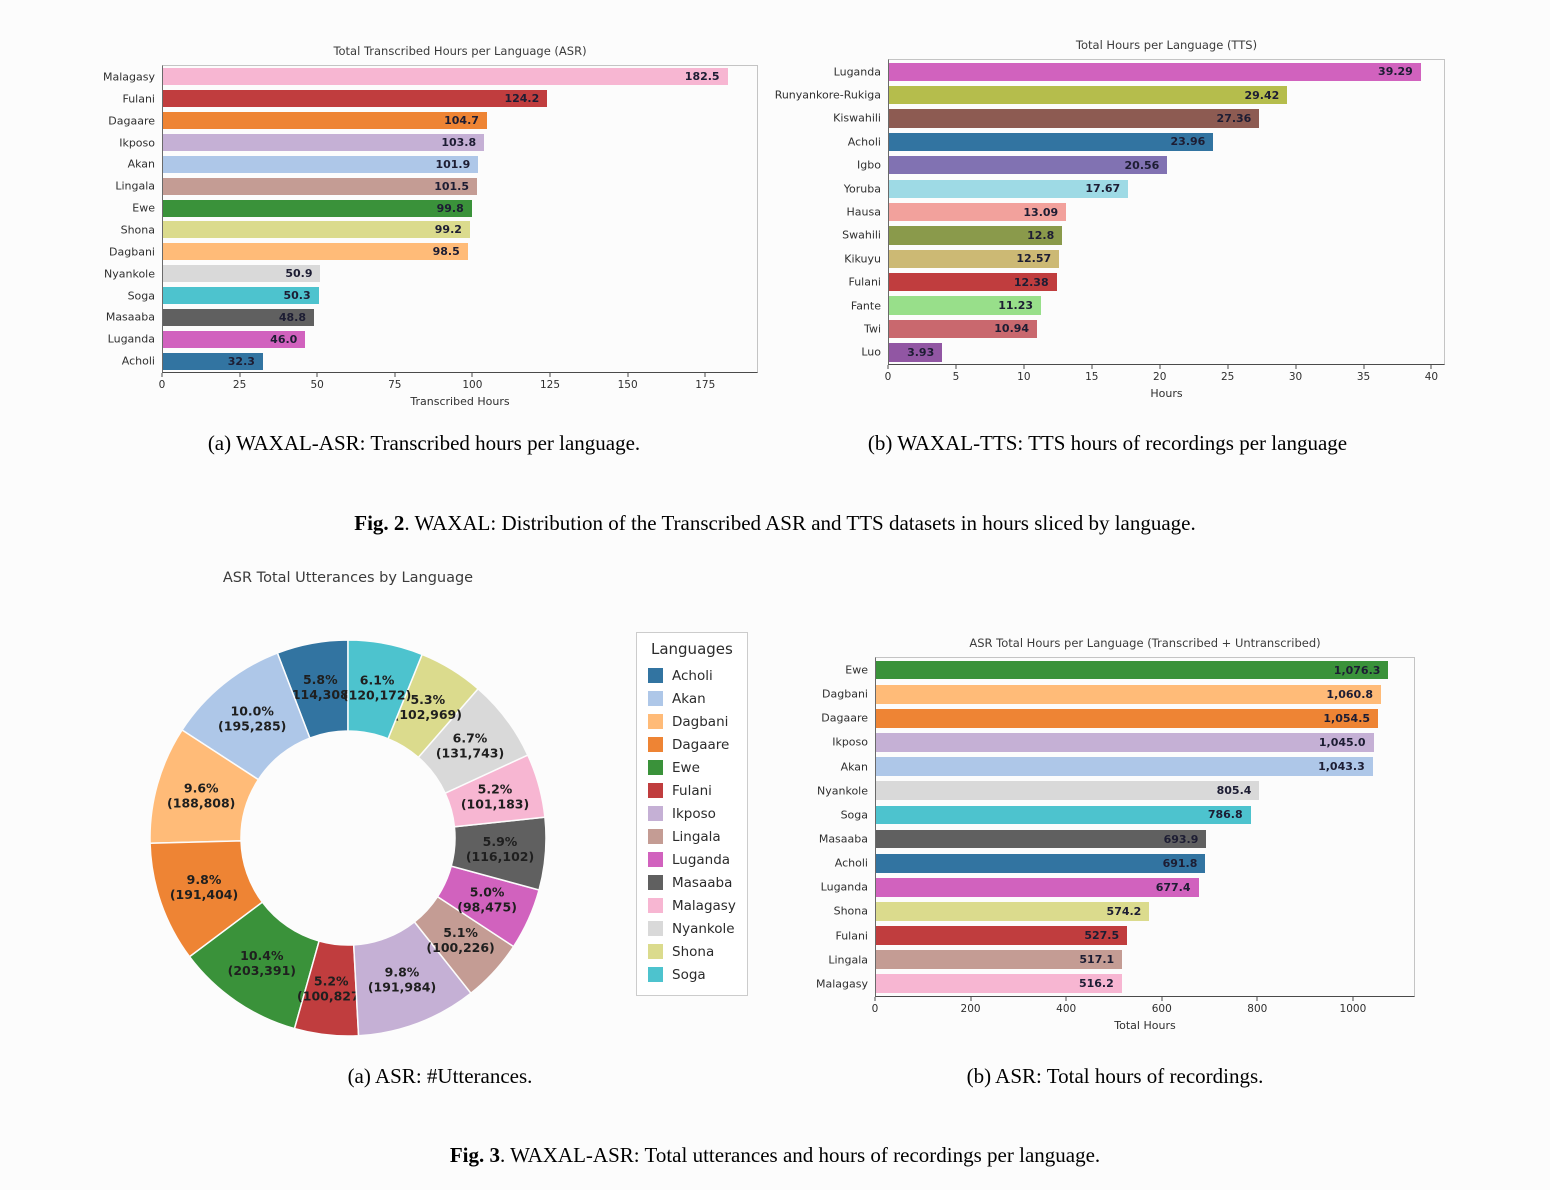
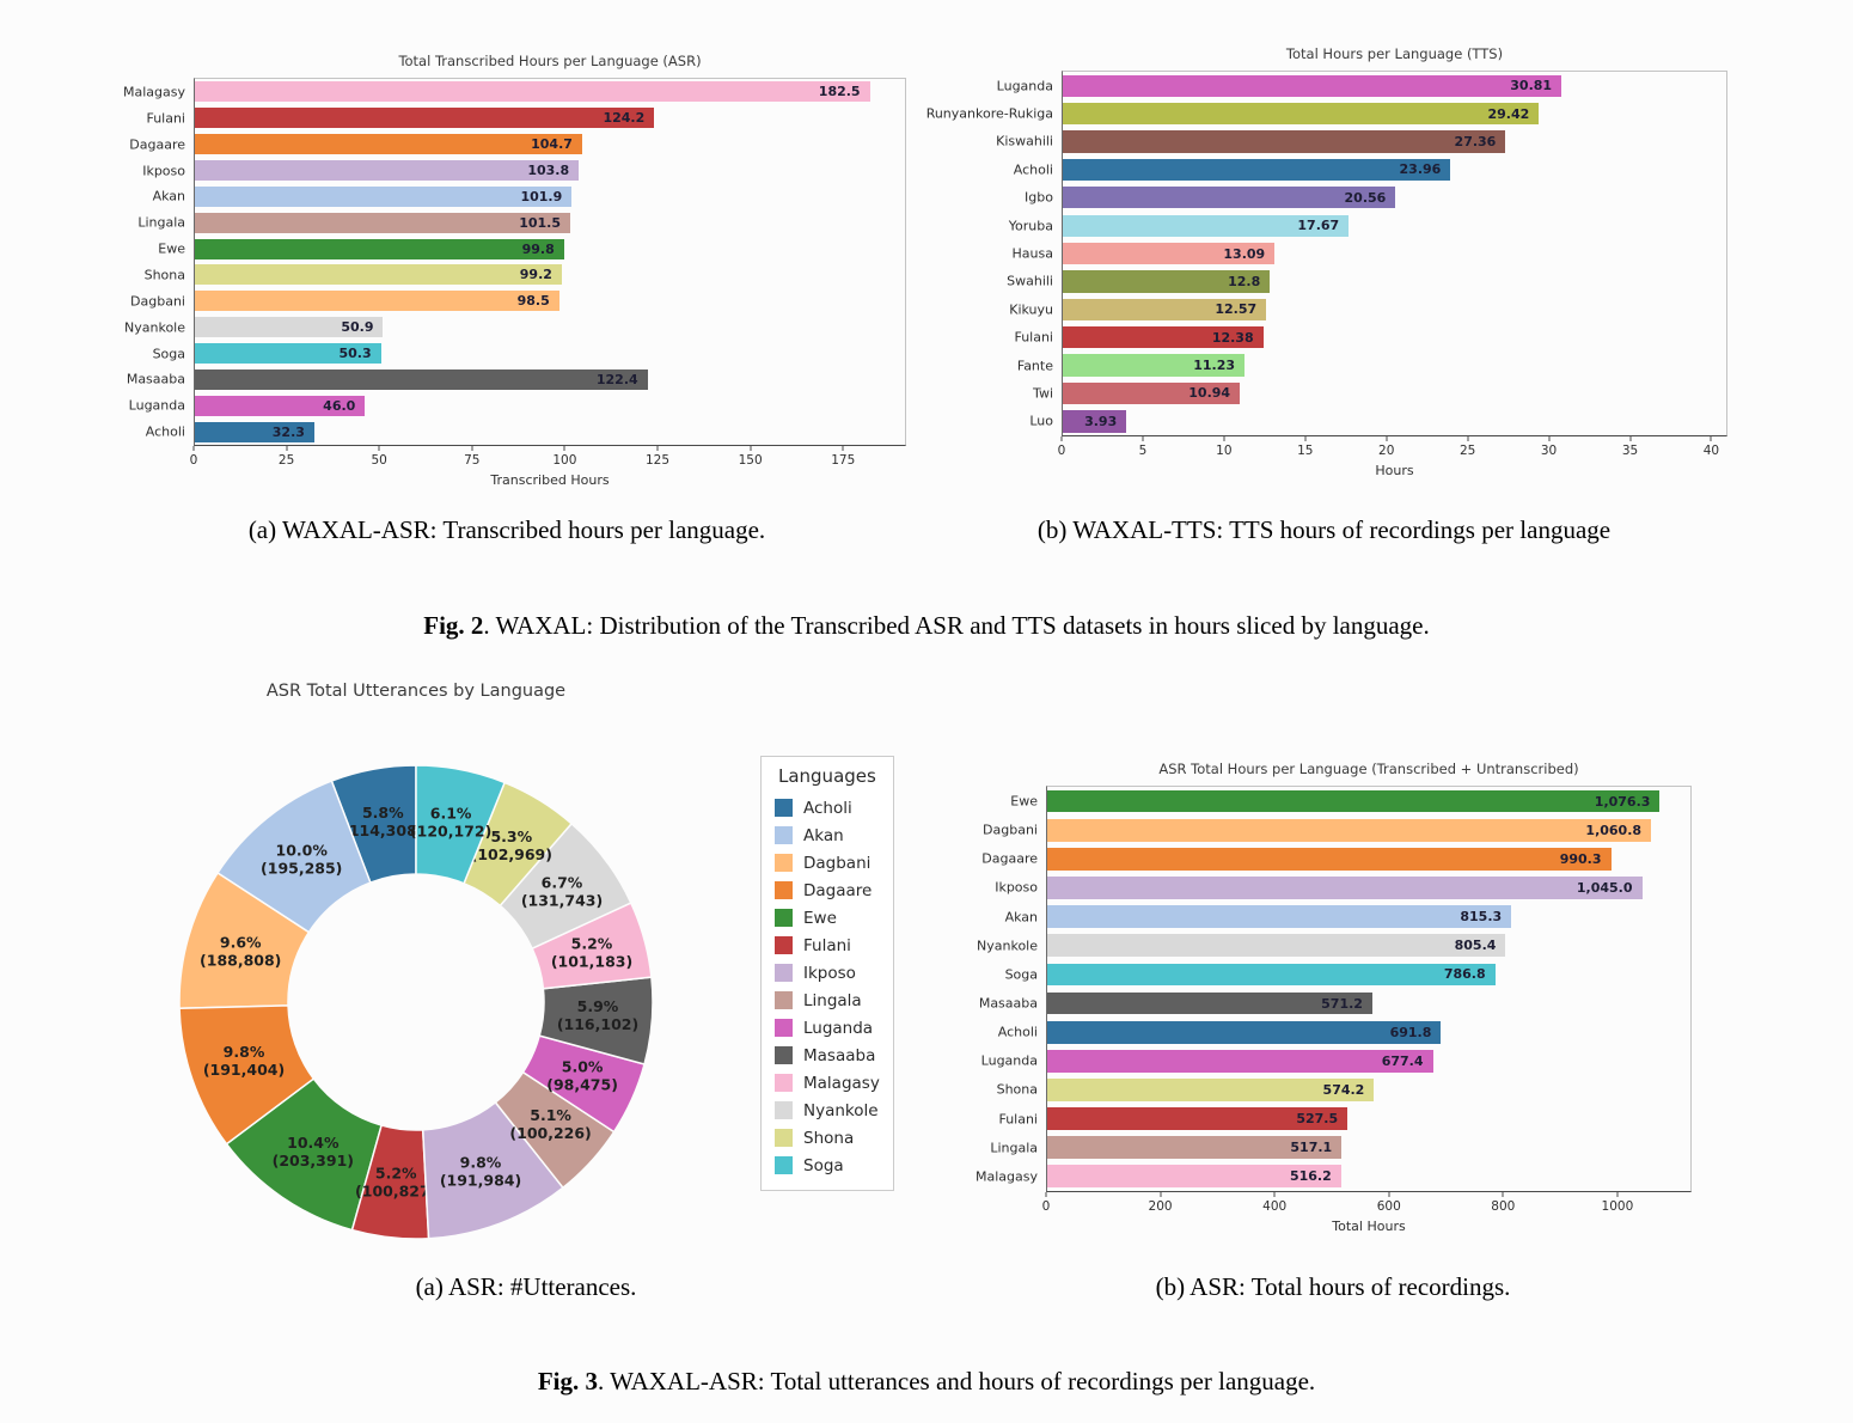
Total Transcribed Hours per Language (ASR)/Masaaba: 48.8 -> 122.4
Total Hours per Language (TTS)/Luganda: 39.29 -> 30.81
ASR Total Hours per Language (Transcribed + Untranscribed)/Dagaare: 1,054.5 -> 990.3
ASR Total Hours per Language (Transcribed + Untranscribed)/Akan: 1,043.3 -> 815.3
ASR Total Hours per Language (Transcribed + Untranscribed)/Masaaba: 693.9 -> 571.2
